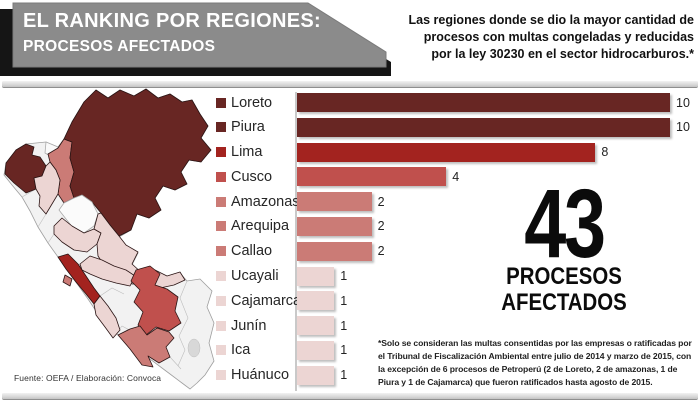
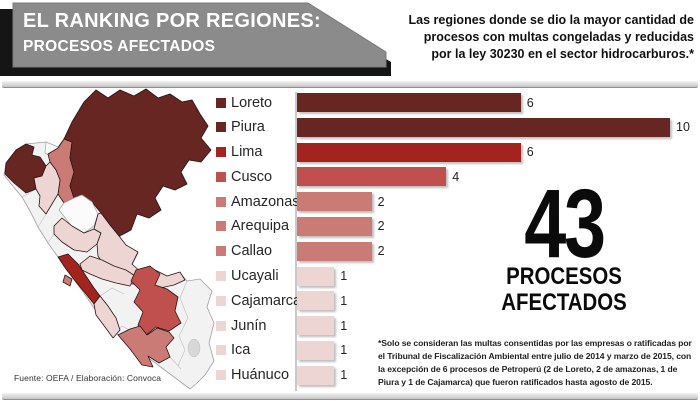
Loreto: 10 -> 6
Lima: 8 -> 6
